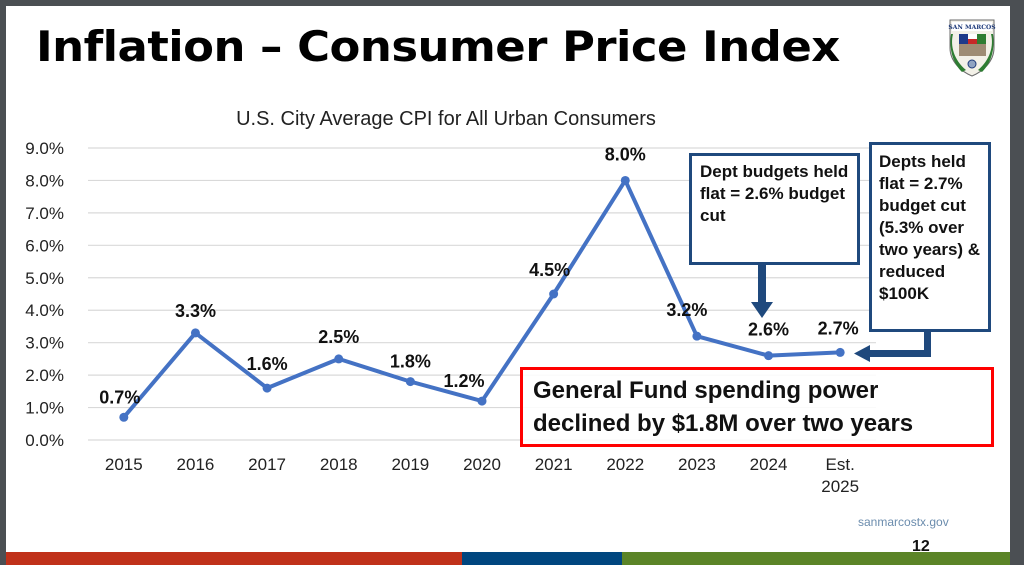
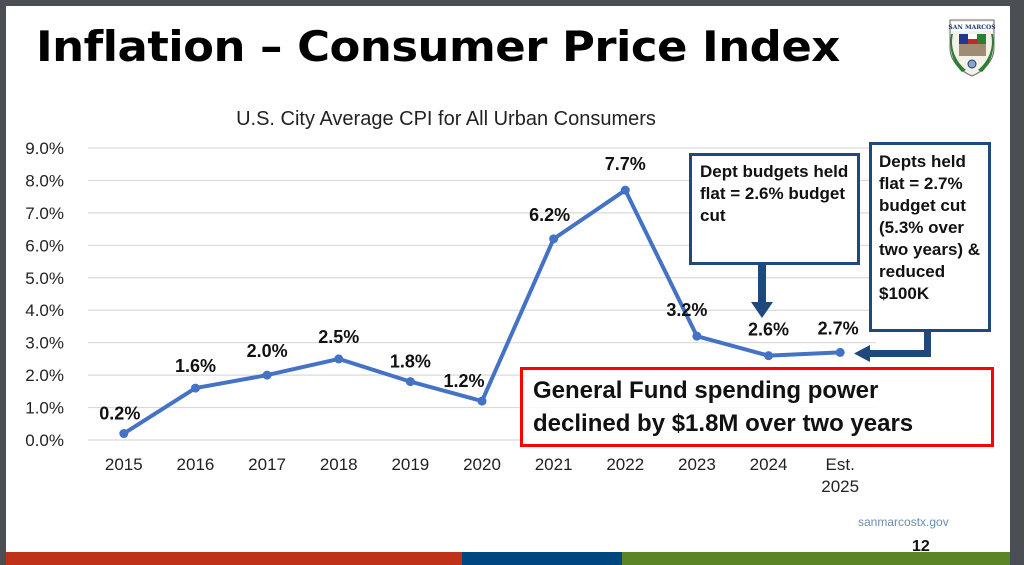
2015: 0.7% -> 0.2%
2016: 3.3% -> 1.6%
2017: 1.6% -> 2.0%
2021: 4.5% -> 6.2%
2022: 8.0% -> 7.7%
